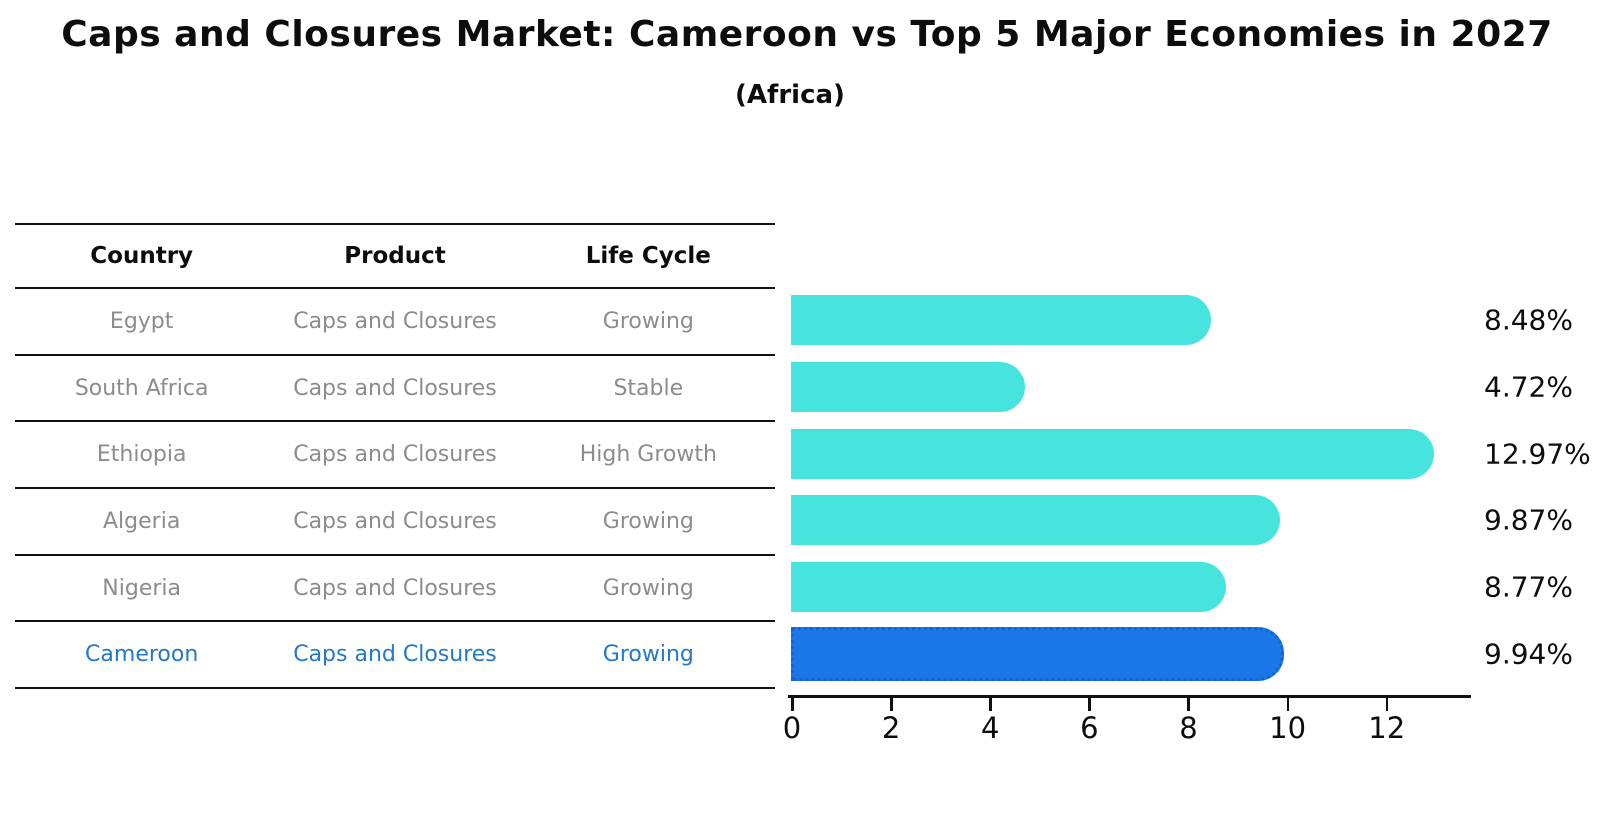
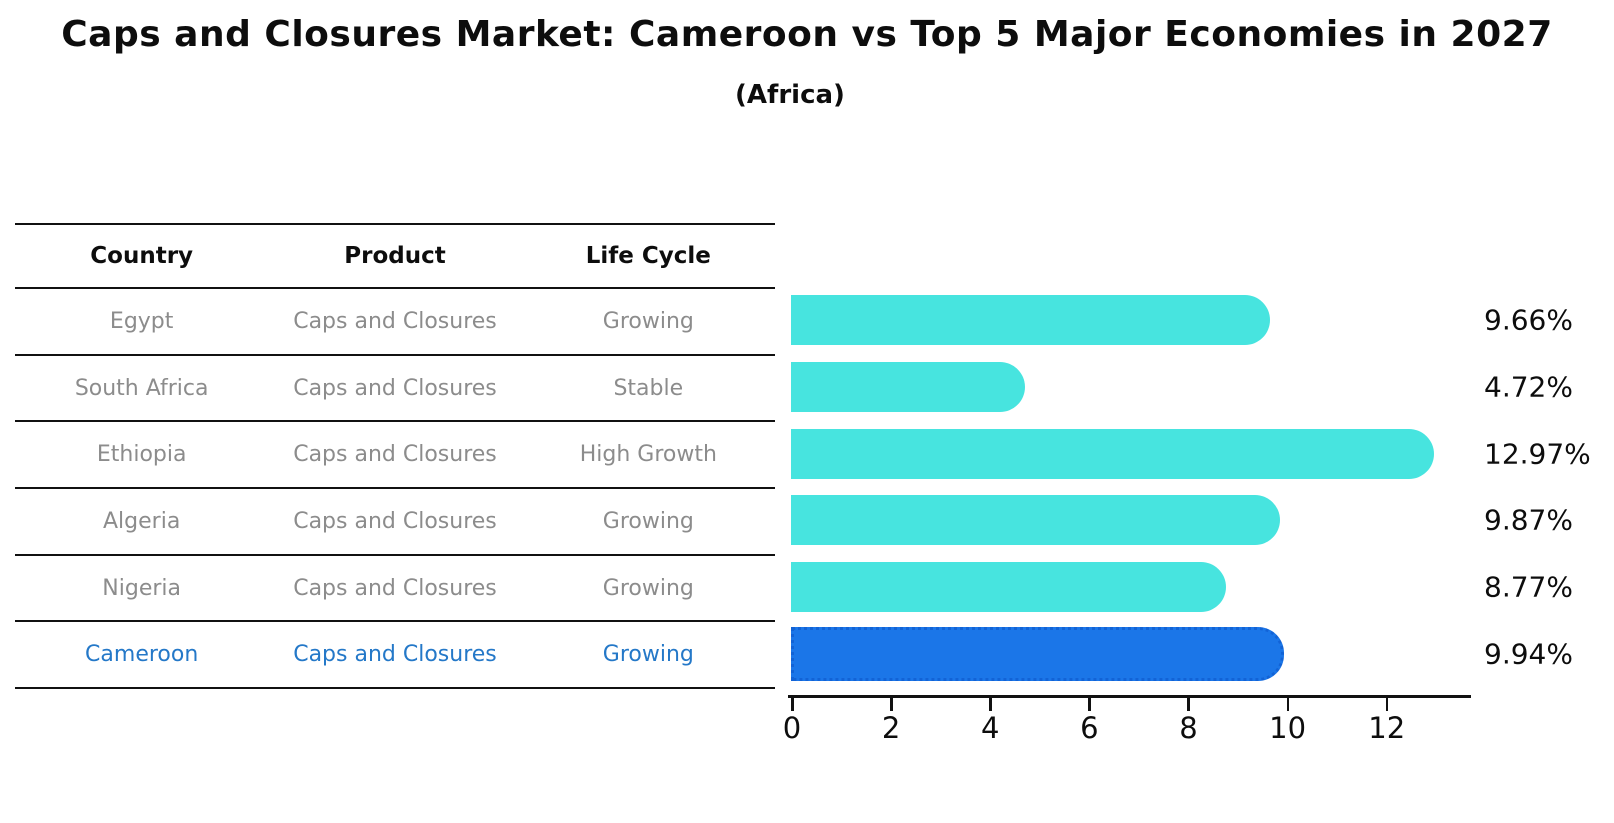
Egypt: 8.48% -> 9.66%
